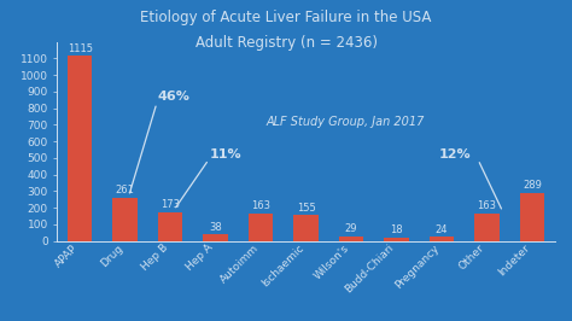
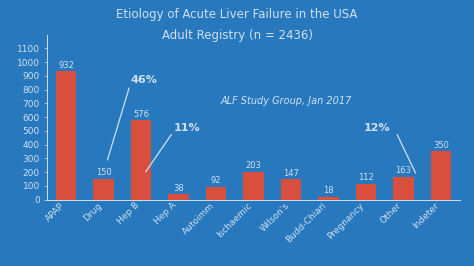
APAP: 1115 -> 932
Drug: 261 -> 150
Hep B: 173 -> 576
Autoimm: 163 -> 92
Ischaemic: 155 -> 203
Wilson's: 29 -> 147
Pregnancy: 24 -> 112
Indeter: 289 -> 350
